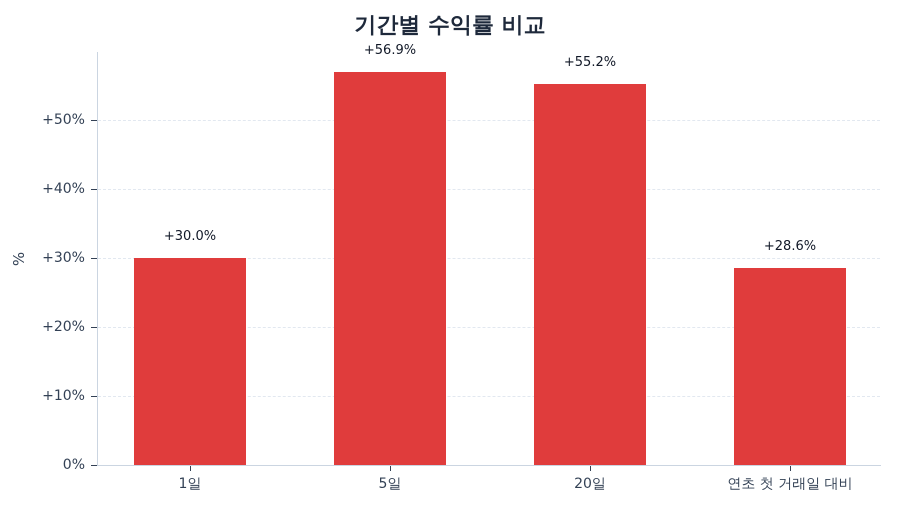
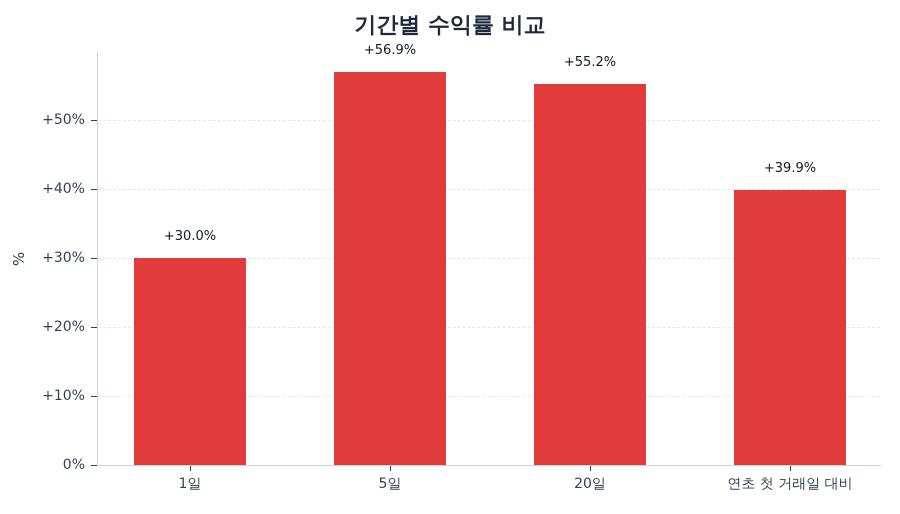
연초 첫 거래일 대비: +28.6% -> +39.9%
